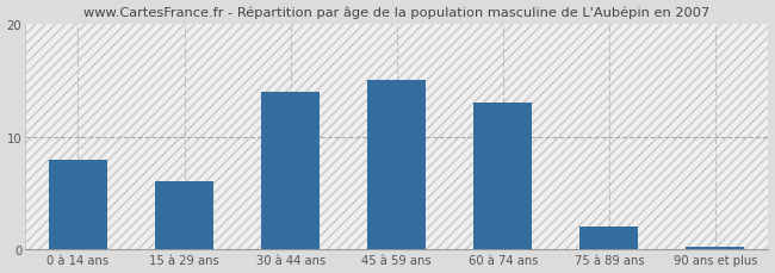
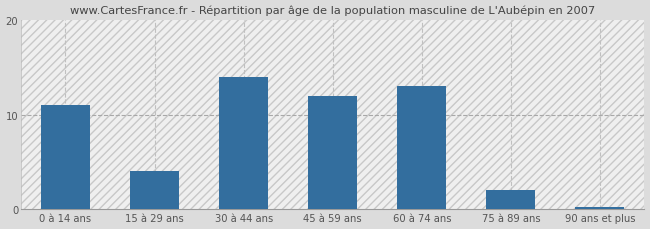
0 à 14 ans: 8.0 -> 11.0
15 à 29 ans: 6.0 -> 4.0
45 à 59 ans: 15.0 -> 12.0
